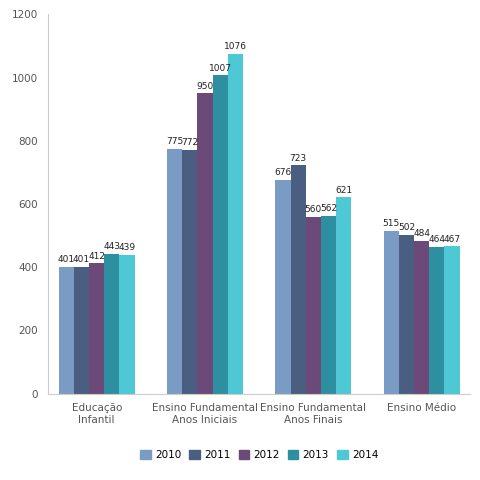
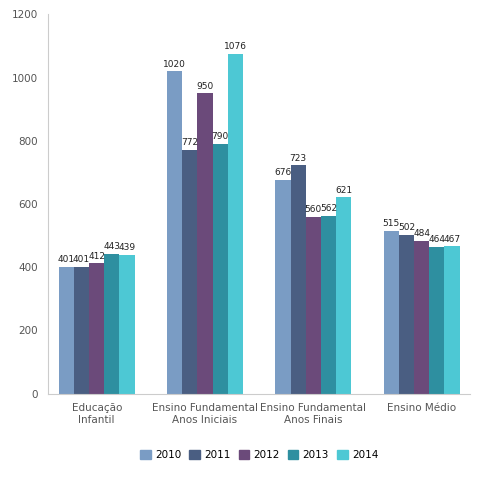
2010/Ensino Fundamental Anos Iniciais: 775 -> 1020
2013/Ensino Fundamental Anos Iniciais: 1007 -> 790
